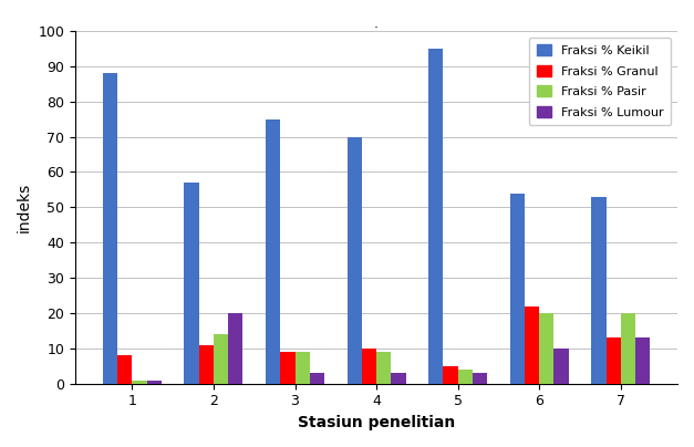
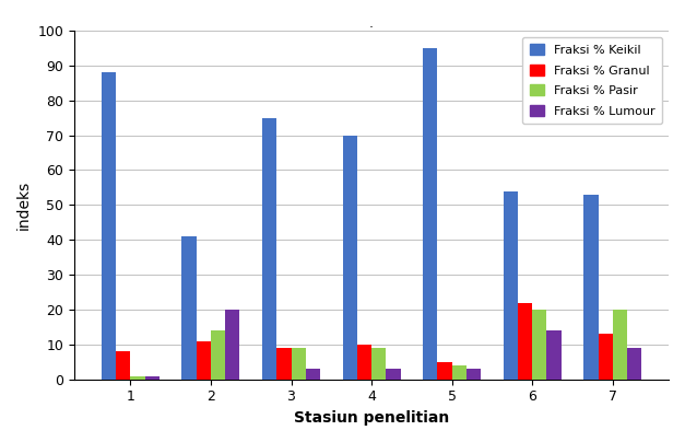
Fraksi % Keikil/2: 57 -> 41
Fraksi % Lumour/6: 10 -> 14
Fraksi % Lumour/7: 13 -> 9
